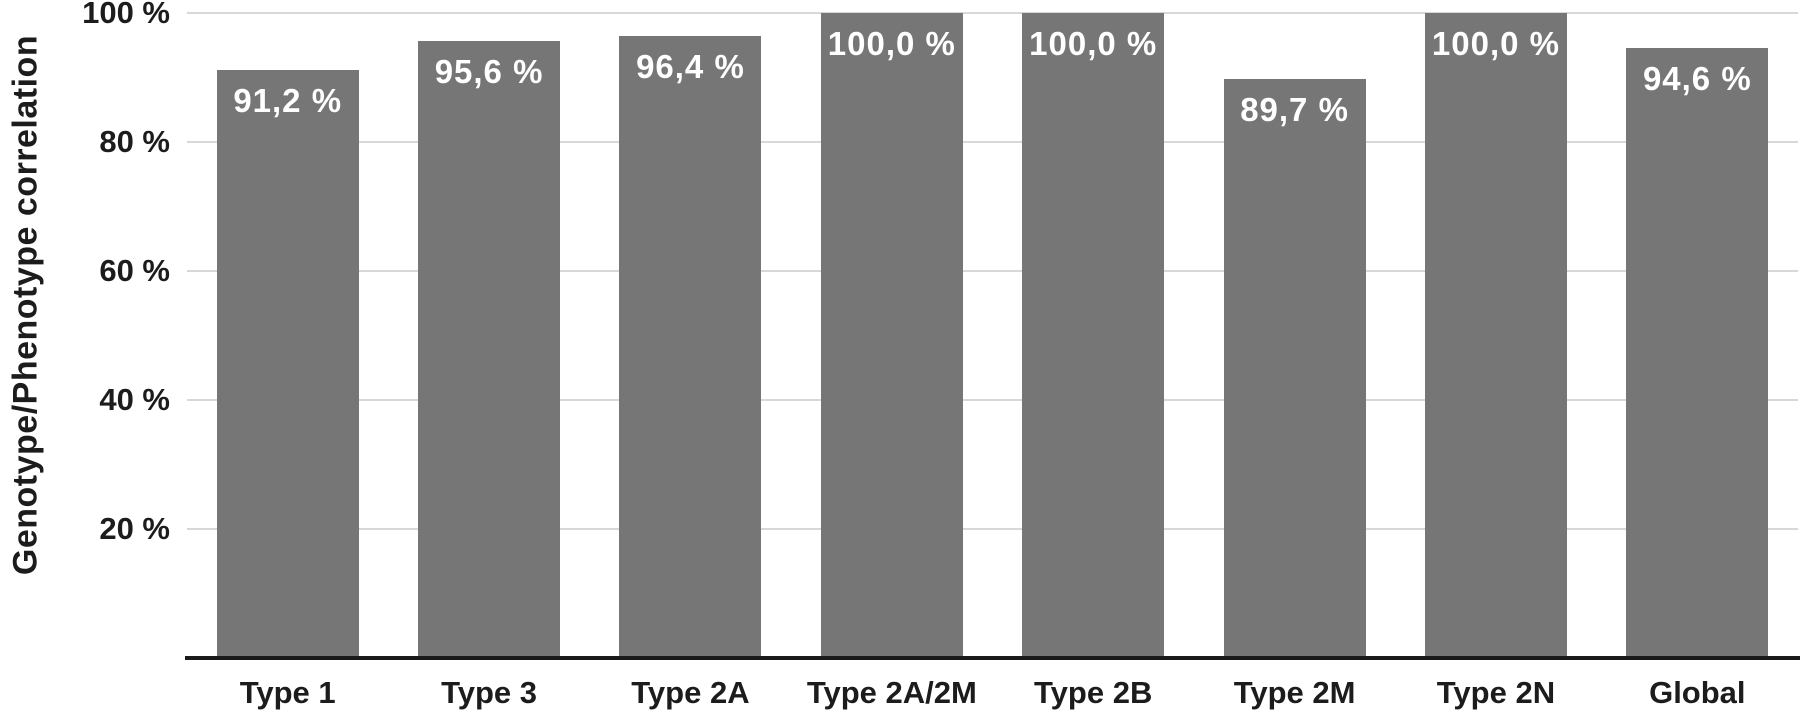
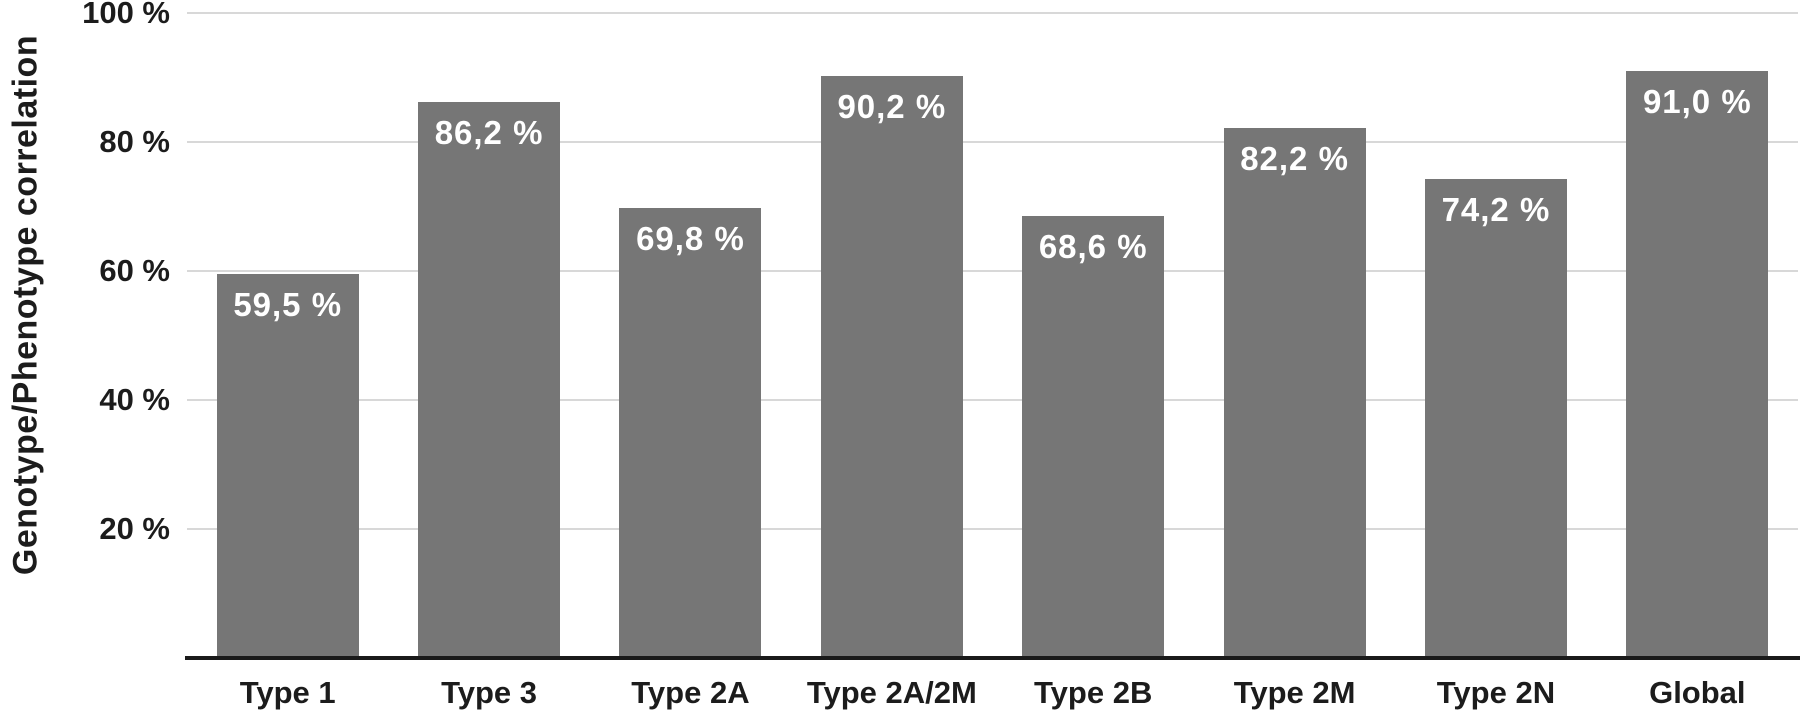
Type 1: 91,2 -> 59,5
Type 3: 95,6 -> 86,2
Type 2A: 96,4 -> 69,8
Type 2A/2M: 100,0 -> 90,2
Type 2B: 100,0 -> 68,6
Type 2M: 89,7 -> 82,2
Type 2N: 100,0 -> 74,2
Global: 94,6 -> 91,0
